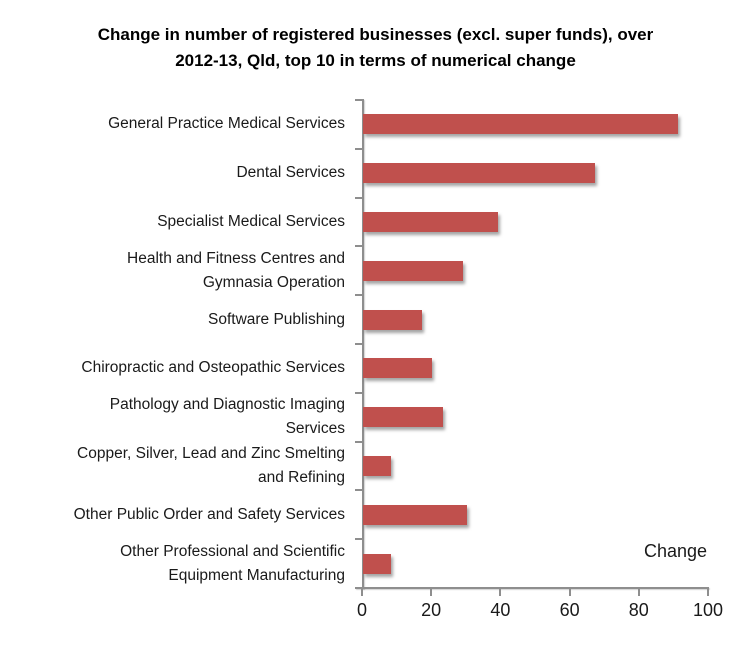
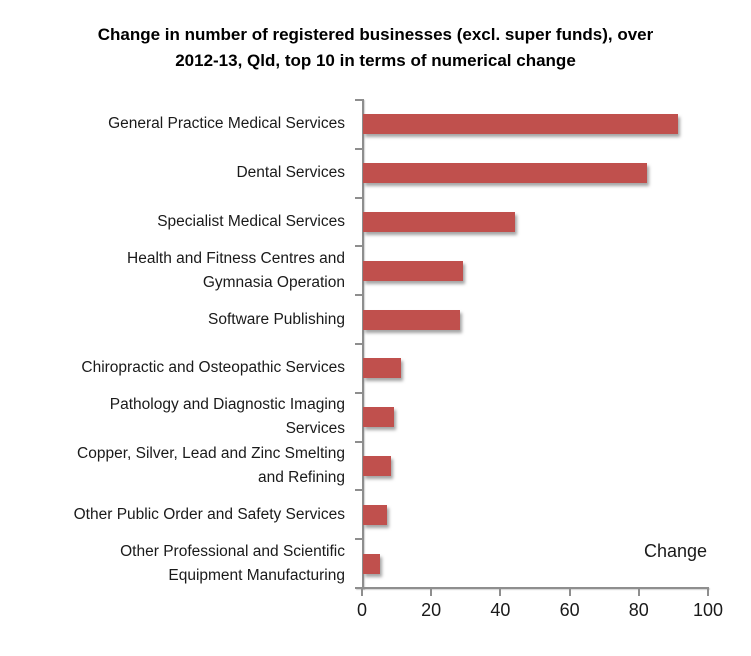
Dental Services: 67 -> 82
Specialist Medical Services: 39 -> 44
Software Publishing: 17 -> 28
Chiropractic and Osteopathic Services: 20 -> 11
Pathology and Diagnostic Imaging Services: 23 -> 9
Other Public Order and Safety Services: 30 -> 7
Other Professional and Scientific Equipment Manufacturing: 8 -> 5
